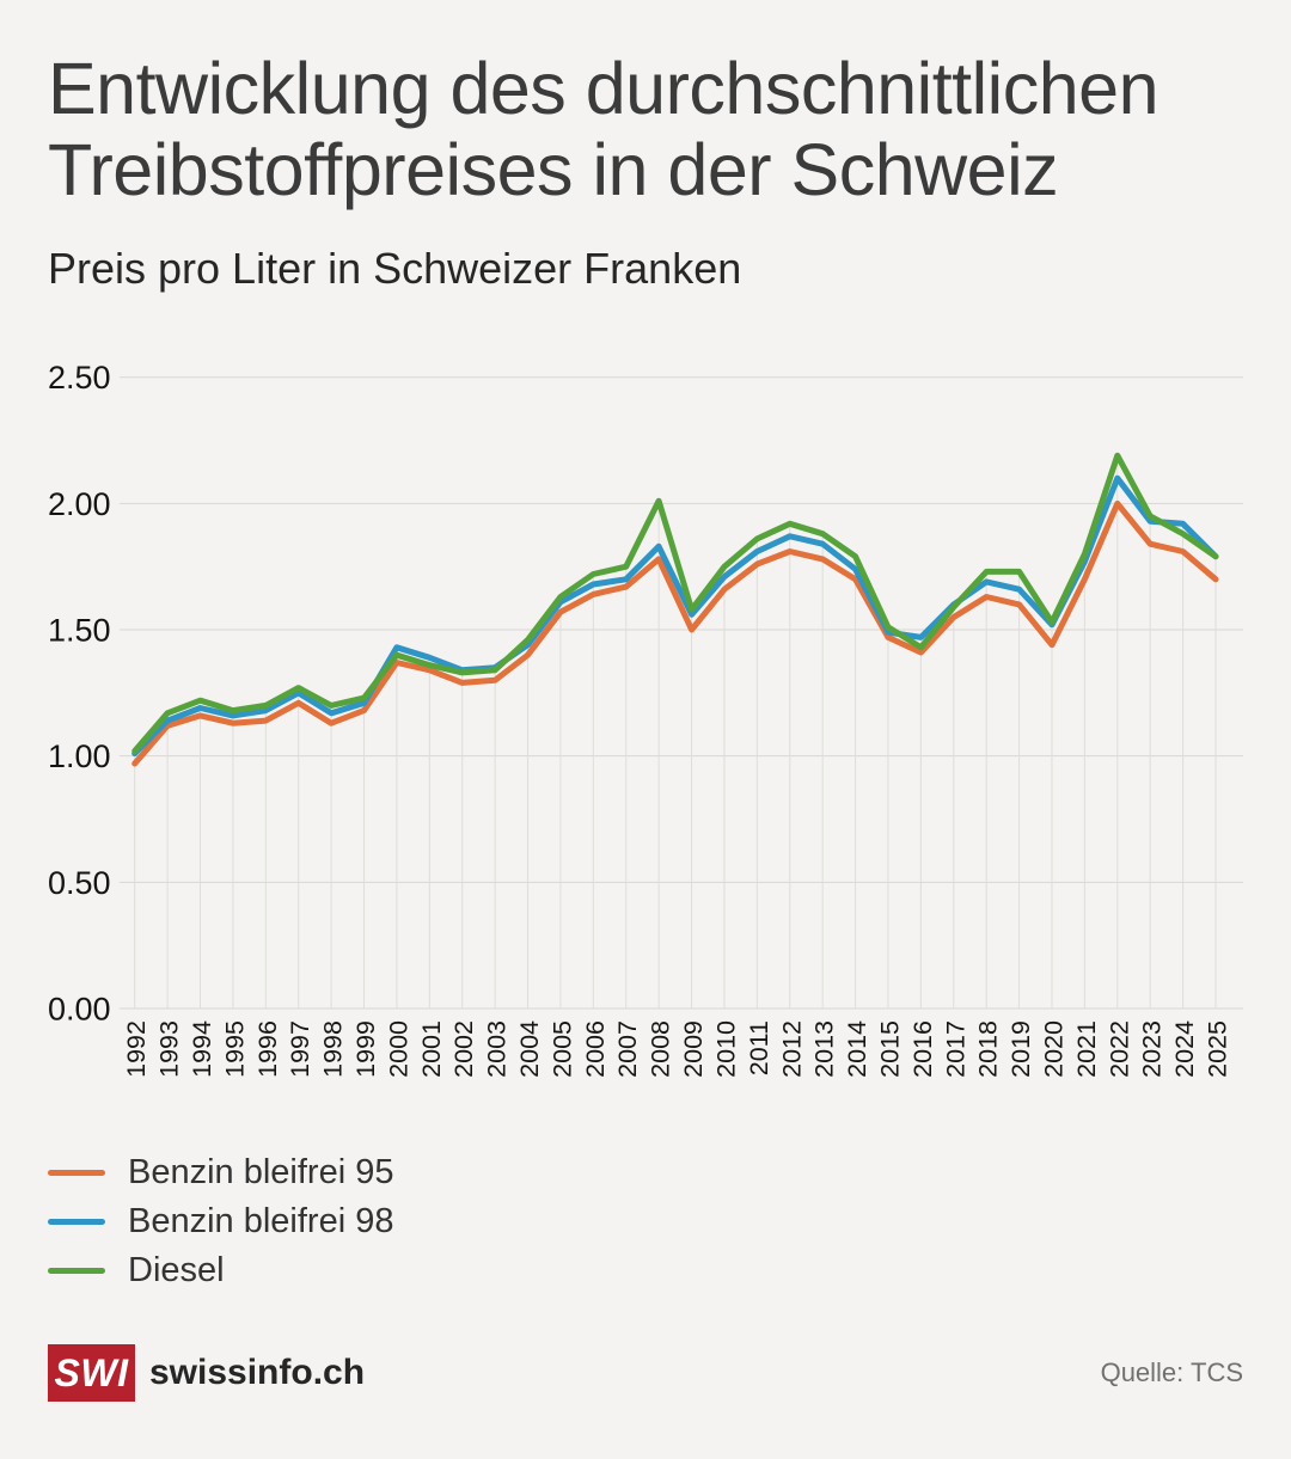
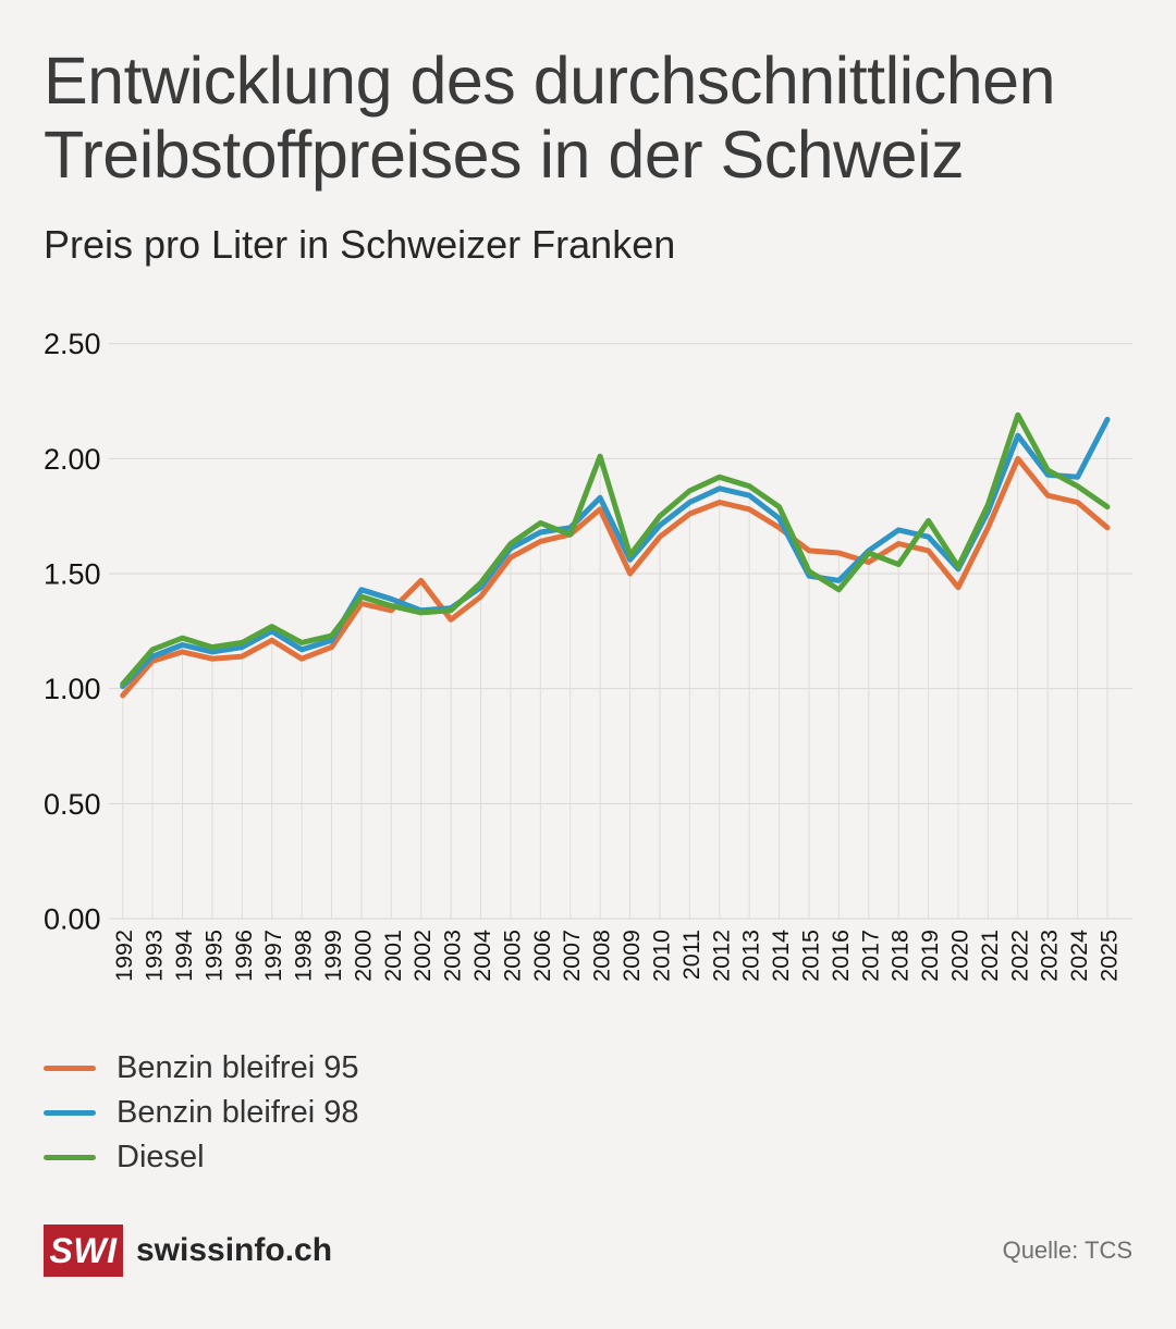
Benzin bleifrei 95/2002: 1.29 -> 1.47
Diesel/2007: 1.75 -> 1.67
Benzin bleifrei 95/2015: 1.47 -> 1.60
Benzin bleifrei 95/2016: 1.41 -> 1.59
Diesel/2018: 1.73 -> 1.54
Benzin bleifrei 98/2025: 1.79 -> 2.17
